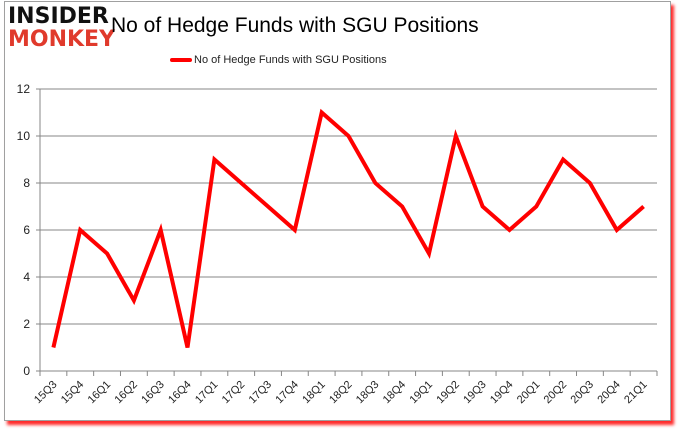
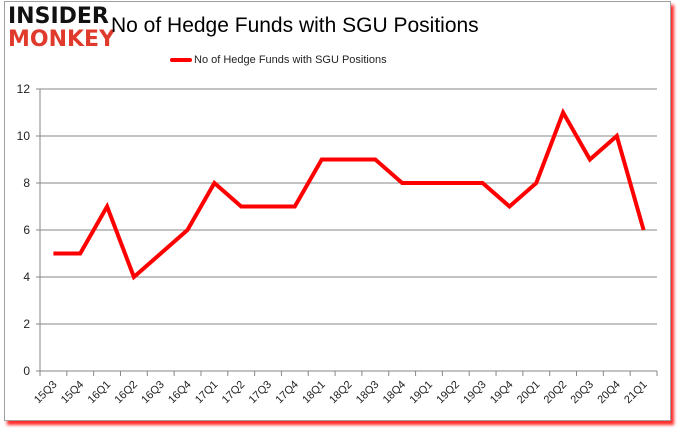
15Q3: 1 -> 5
15Q4: 6 -> 5
16Q1: 5 -> 7
16Q2: 3 -> 4
16Q3: 6 -> 5
16Q4: 1 -> 6
17Q1: 9 -> 8
17Q2: 8 -> 7
17Q4: 6 -> 7
18Q1: 11 -> 9
18Q2: 10 -> 9
18Q3: 8 -> 9
18Q4: 7 -> 8
19Q1: 5 -> 8
19Q2: 10 -> 8
19Q3: 7 -> 8
19Q4: 6 -> 7
20Q1: 7 -> 8
20Q2: 9 -> 11
20Q3: 8 -> 9
20Q4: 6 -> 10
21Q1: 7 -> 6
